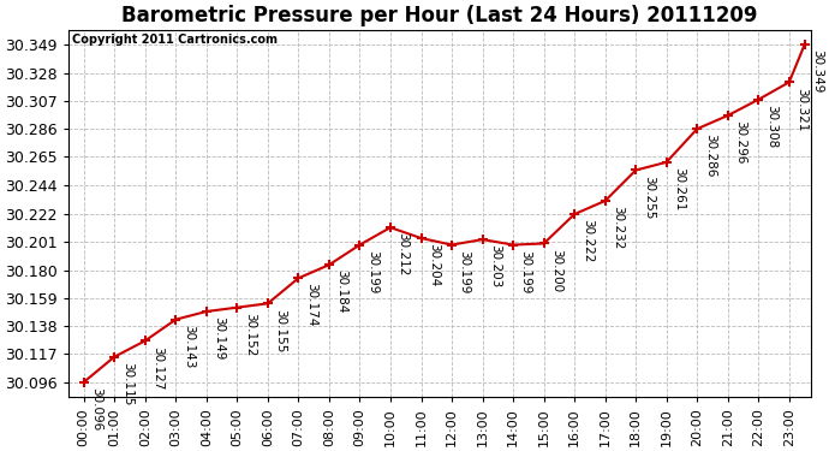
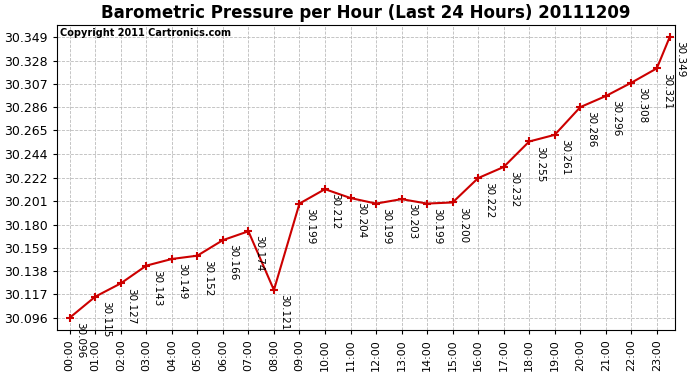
06:00: 30.155 -> 30.166
08:00: 30.184 -> 30.121
